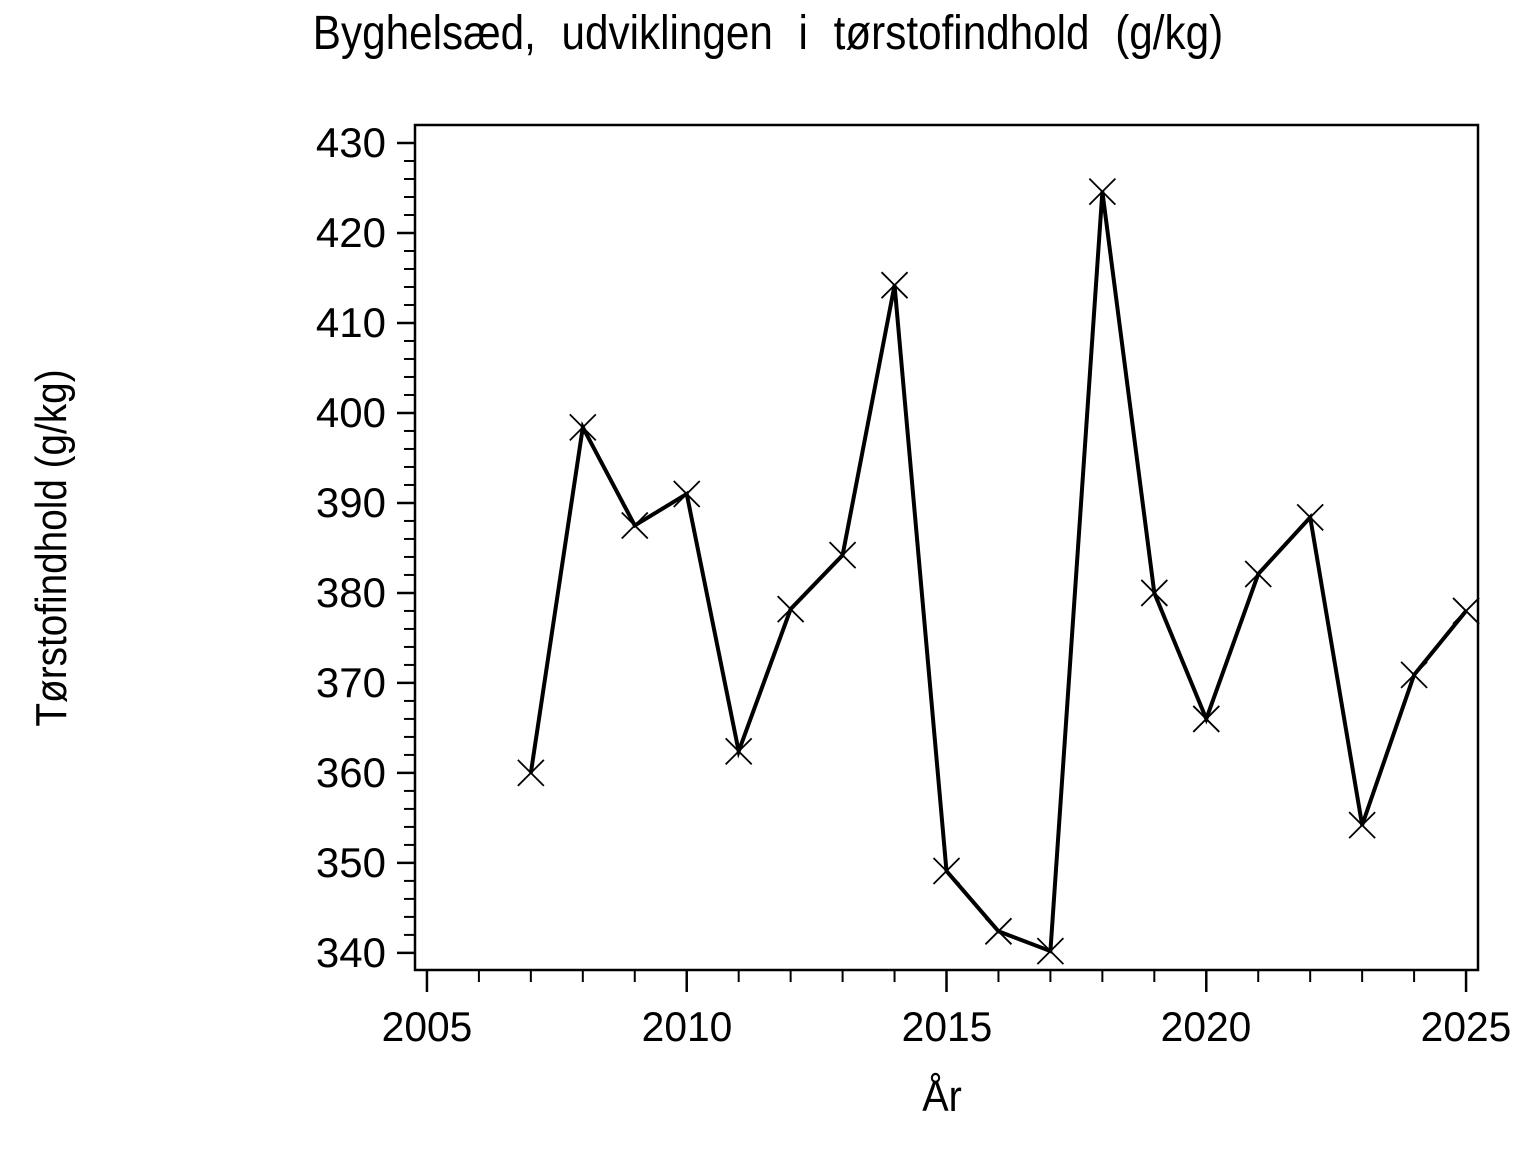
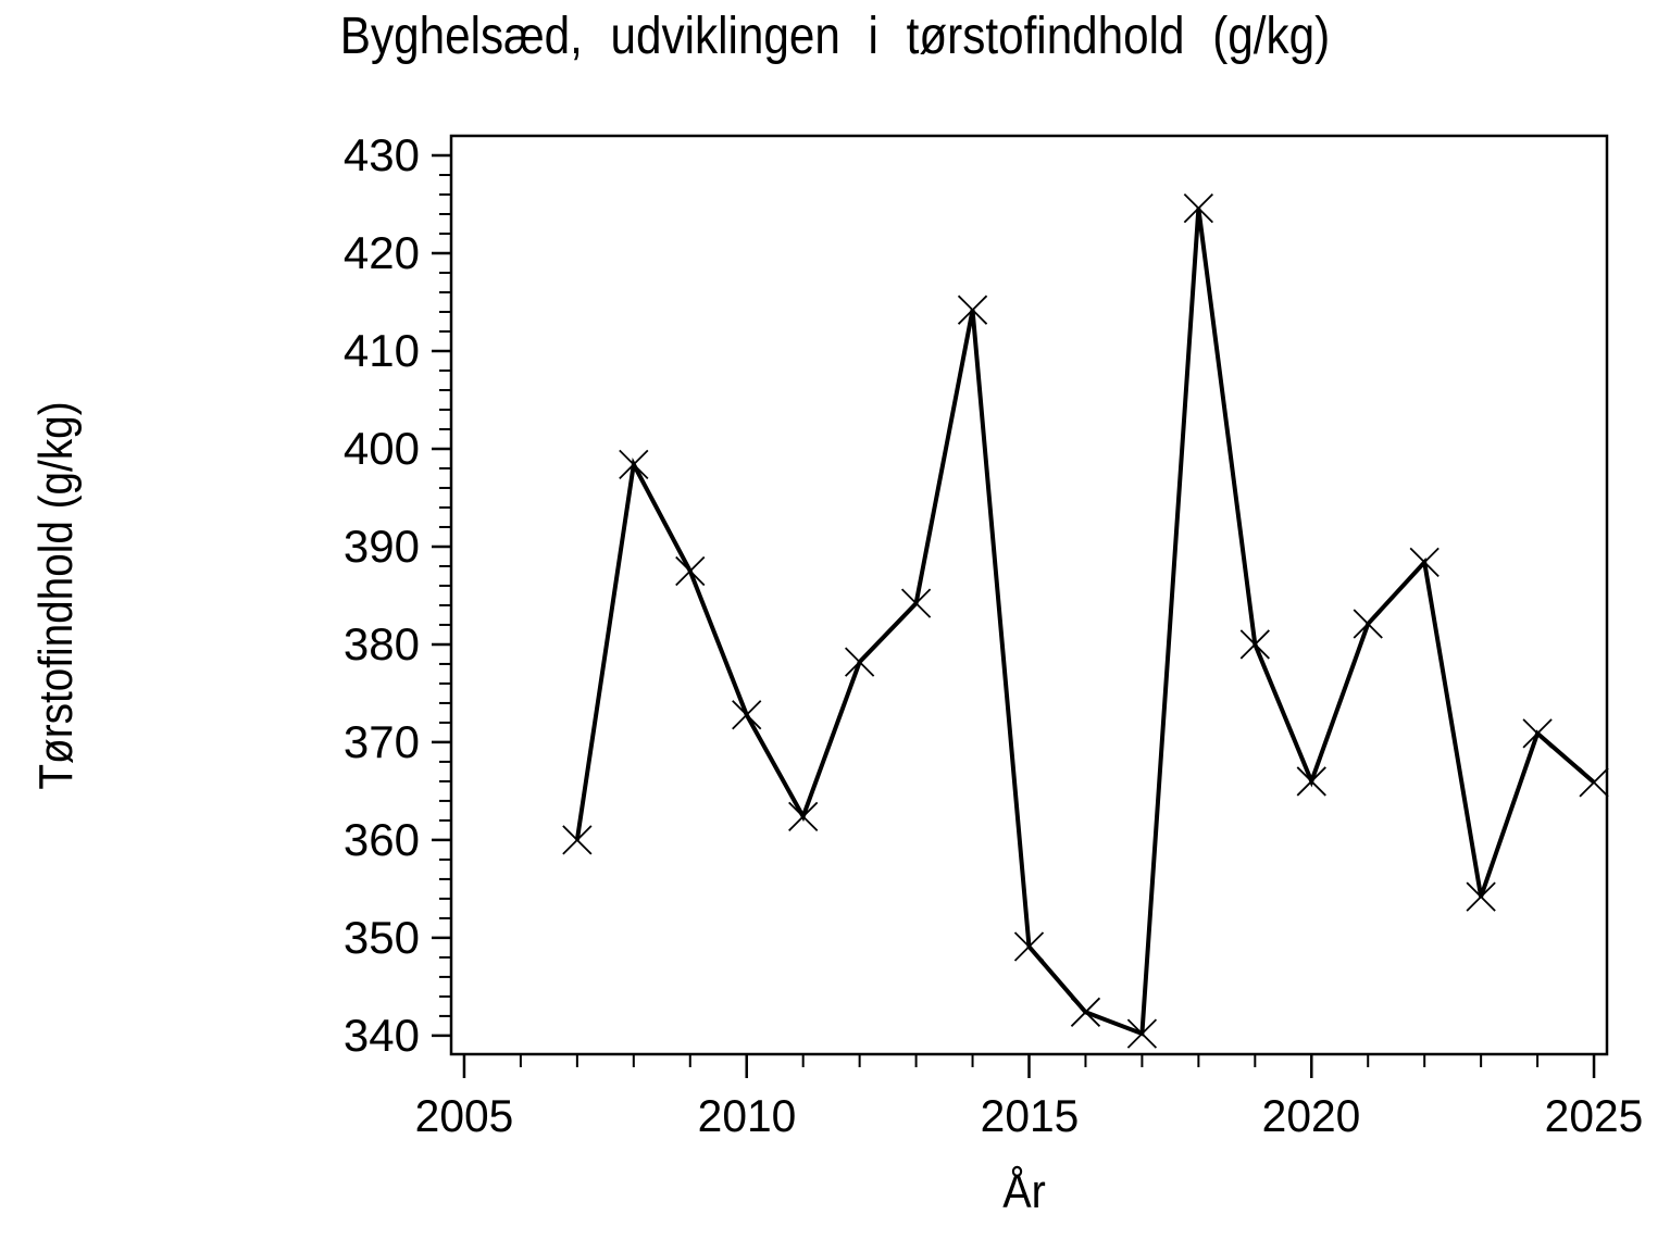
2010: 391 -> 373
2025: 378 -> 366
